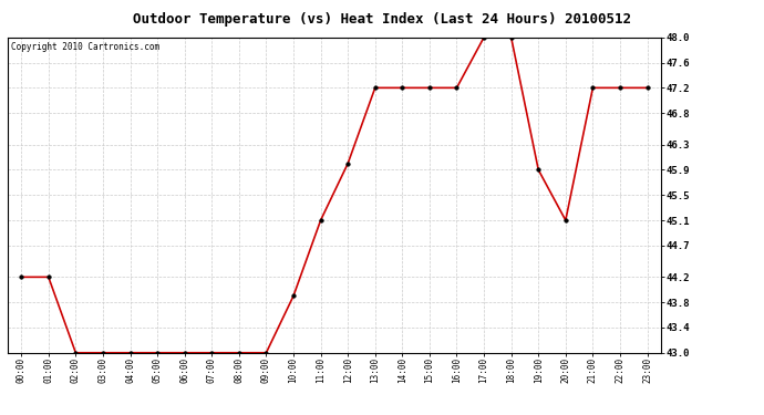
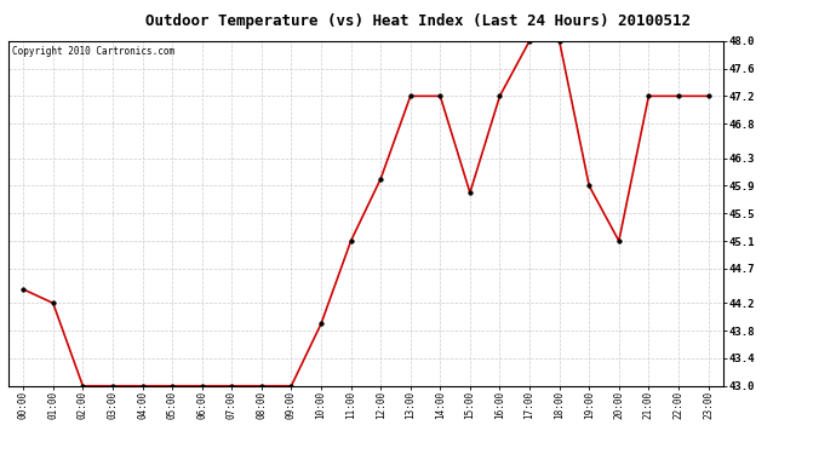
00:00: 44.2 -> 44.4
15:00: 47.2 -> 45.8
